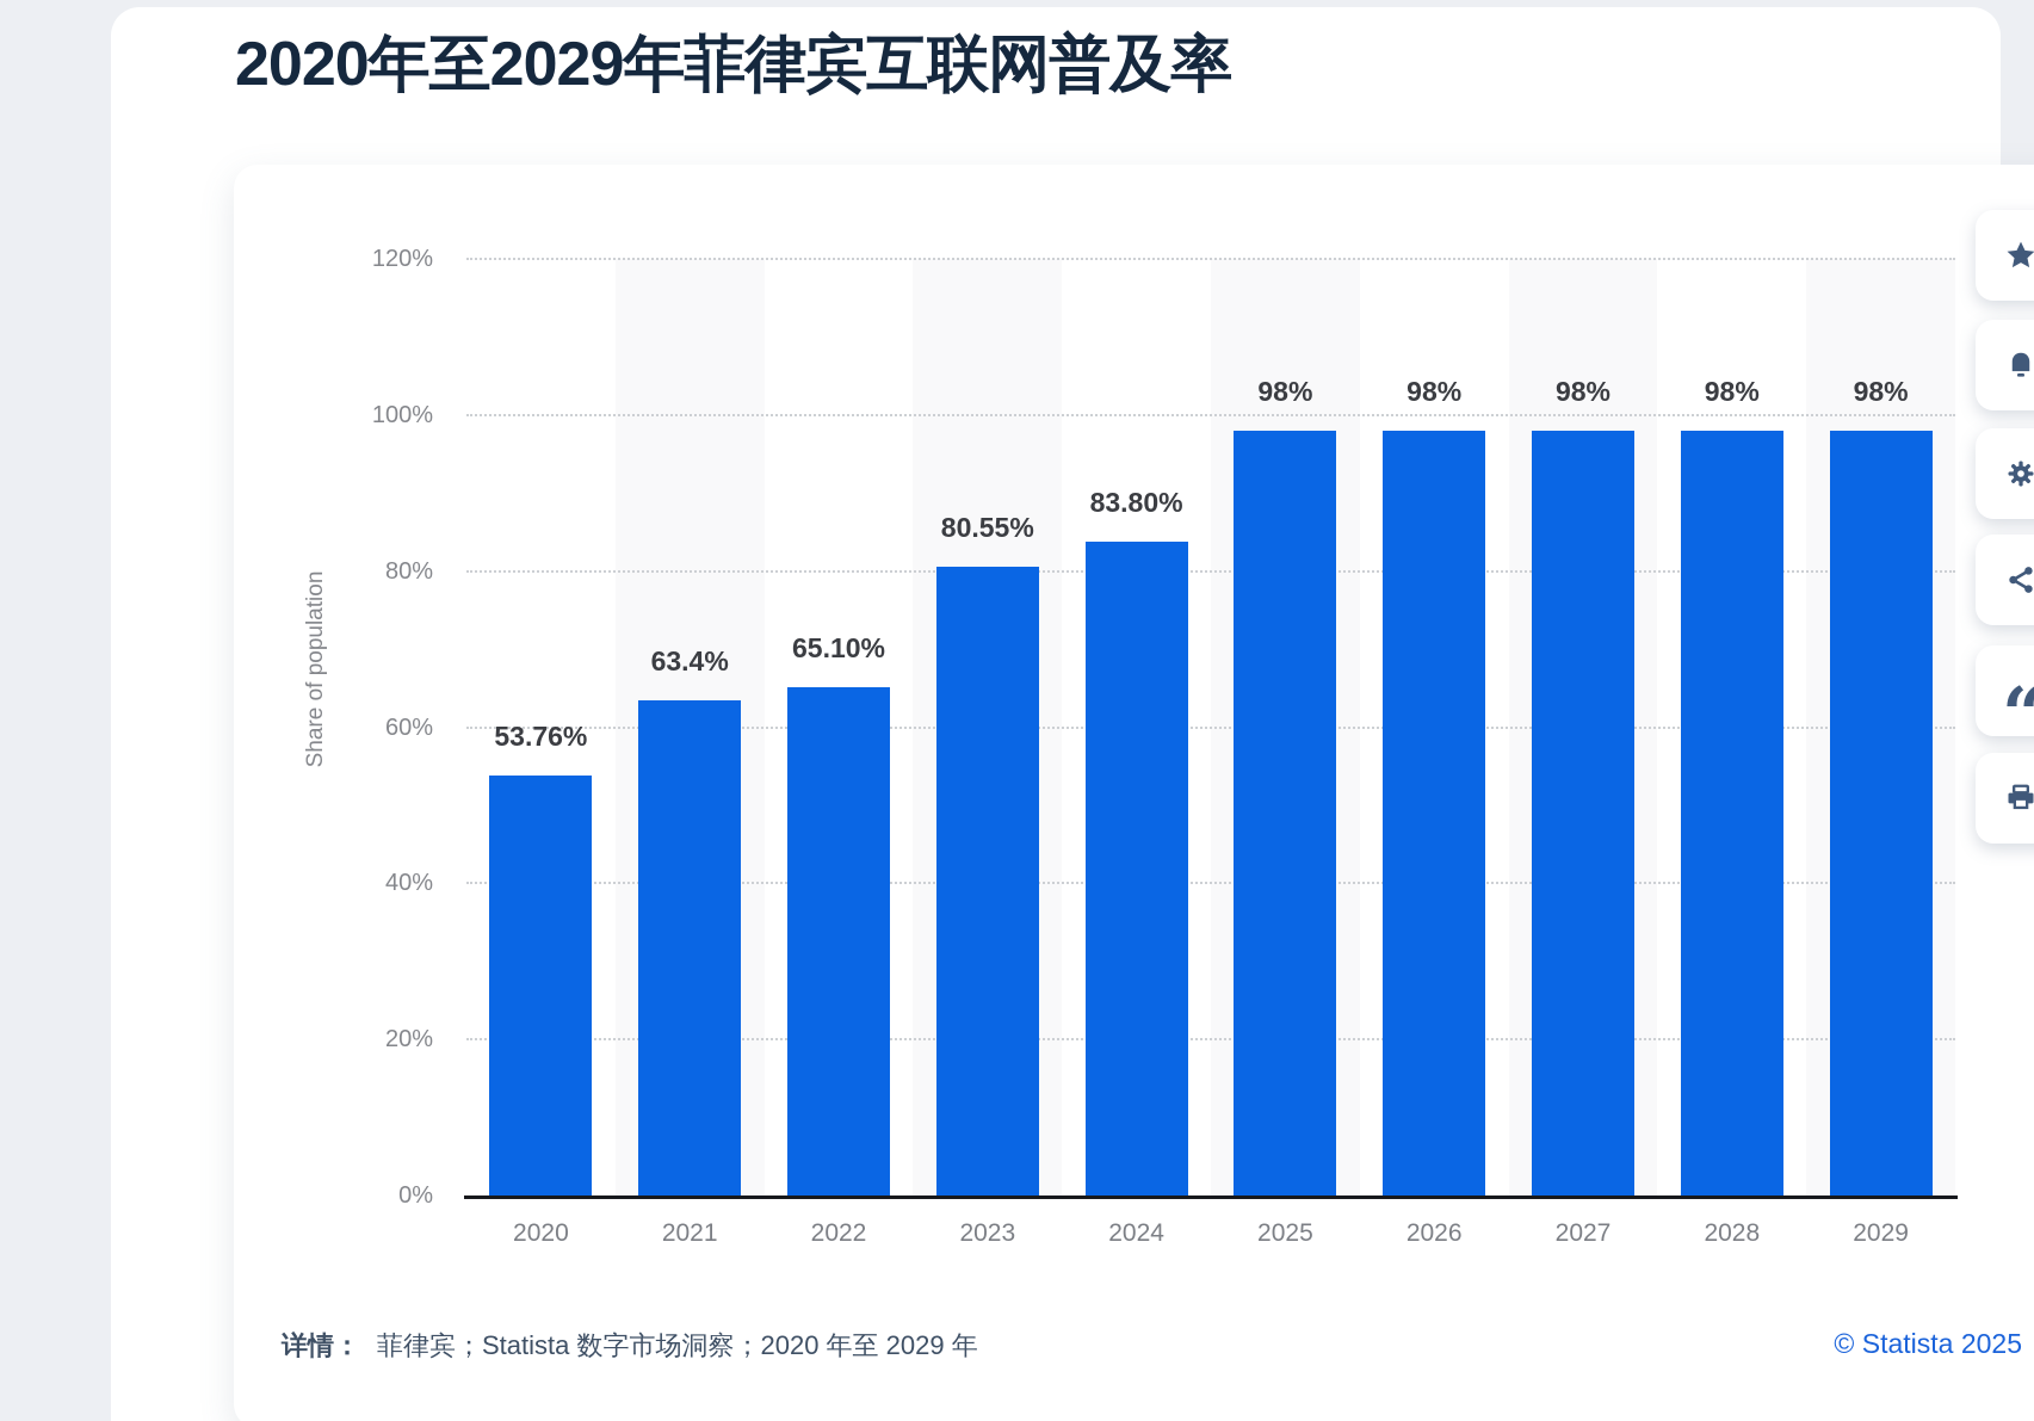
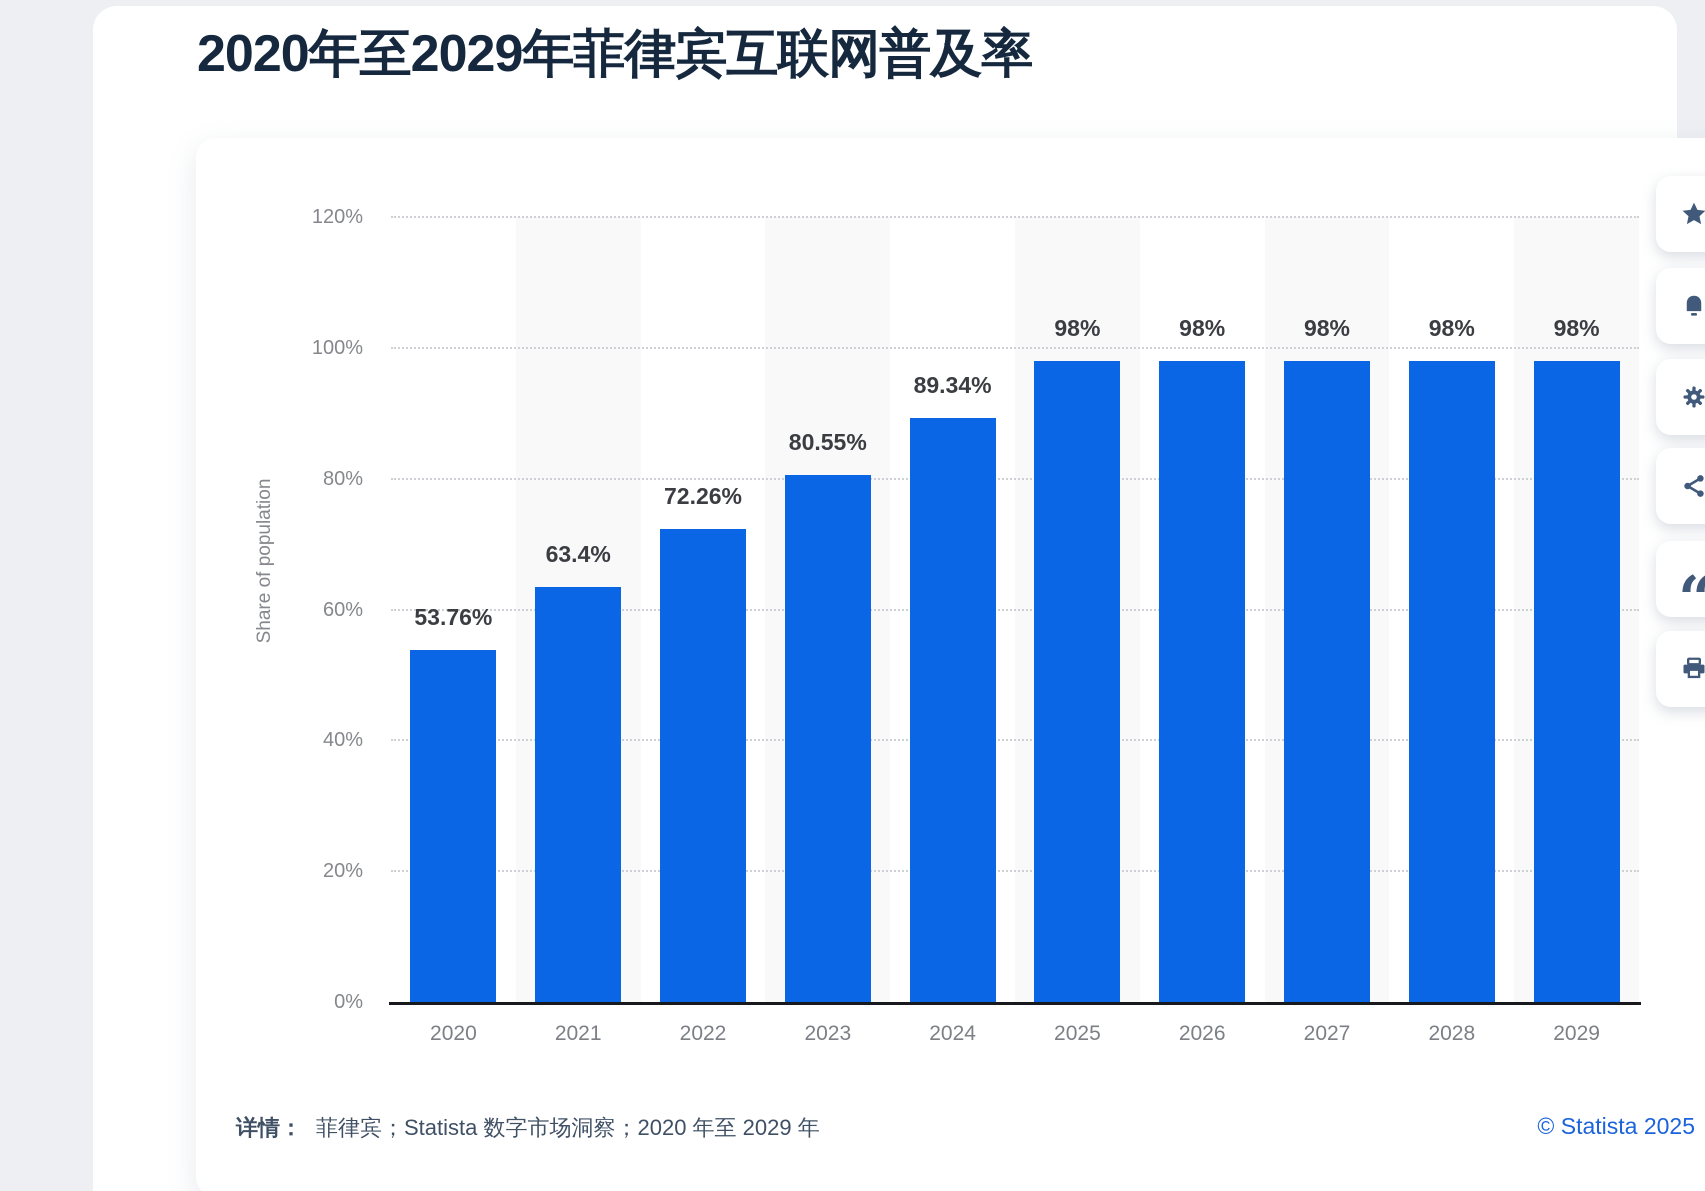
2022: 65.10% -> 72.26%
2024: 83.80% -> 89.34%
